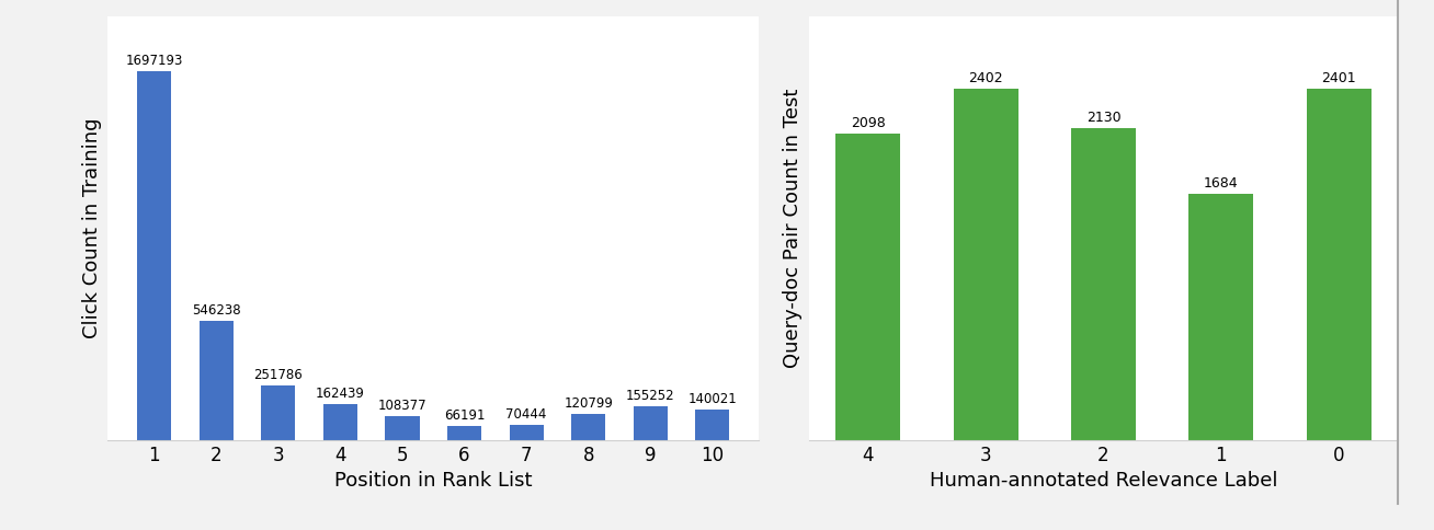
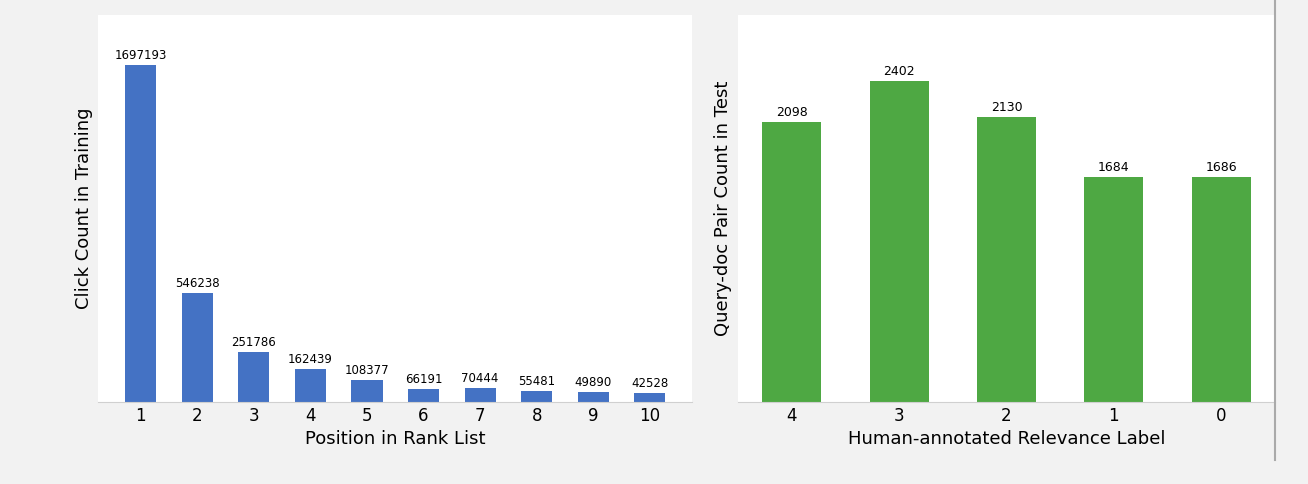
8: 120799 -> 55481
9: 155252 -> 49890
10: 140021 -> 42528
0: 2401 -> 1686
